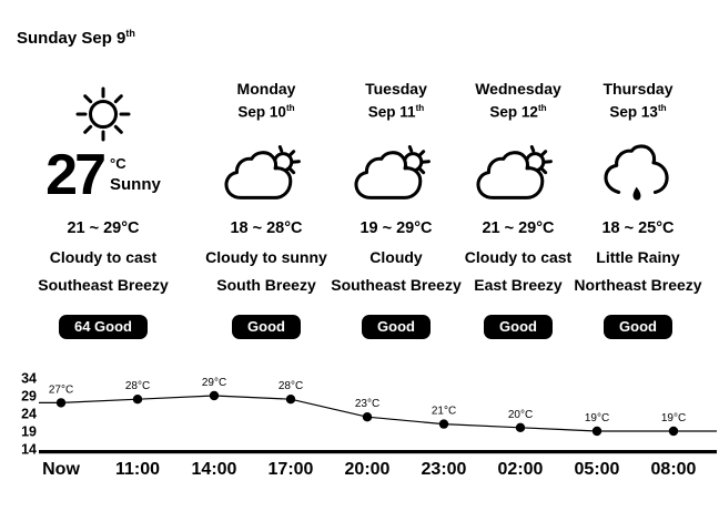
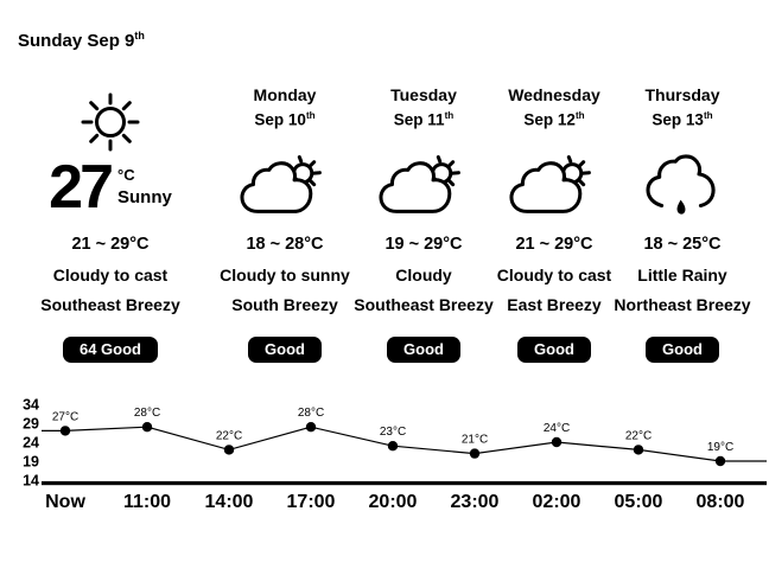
14:00: 29°C -> 22°C
02:00: 20°C -> 24°C
05:00: 19°C -> 22°C
